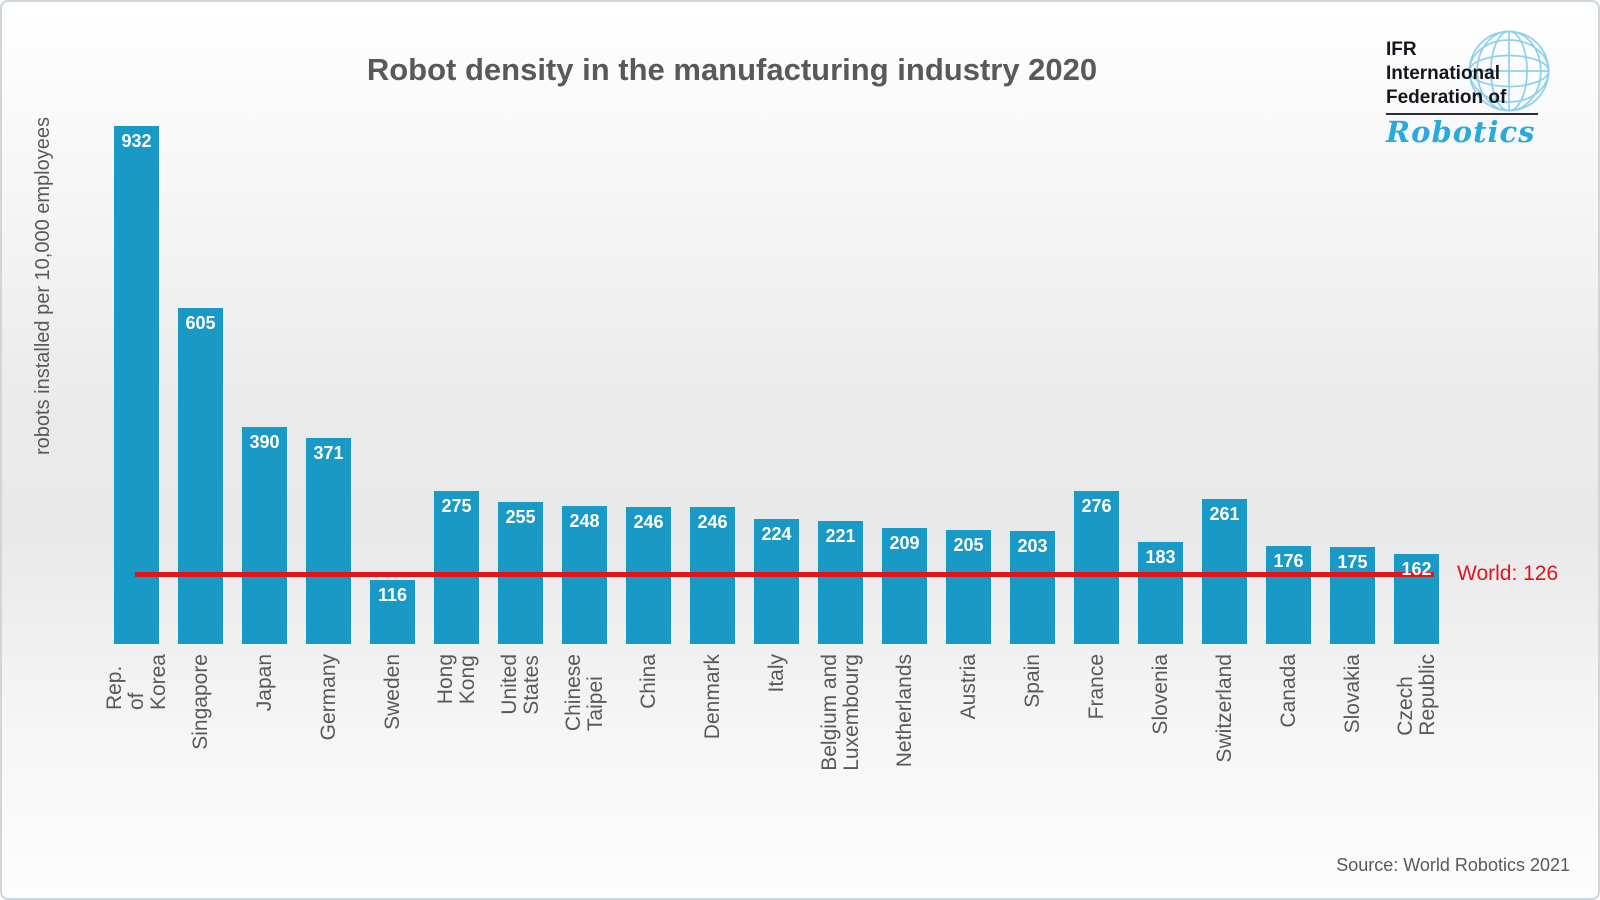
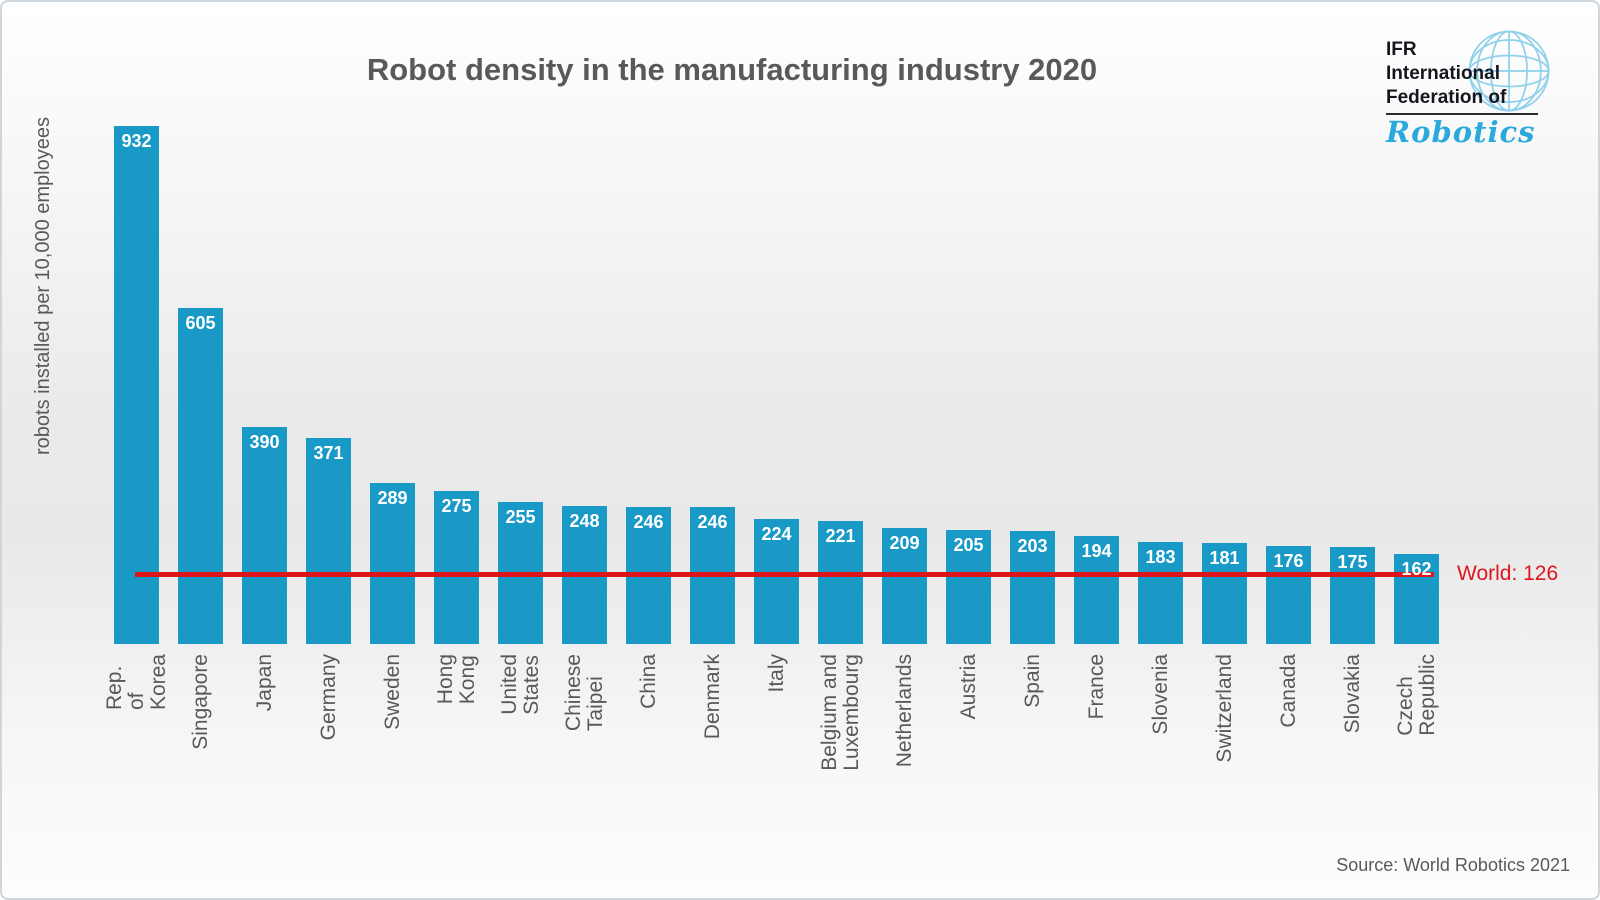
Sweden: 116 -> 289
France: 276 -> 194
Switzerland: 261 -> 181
